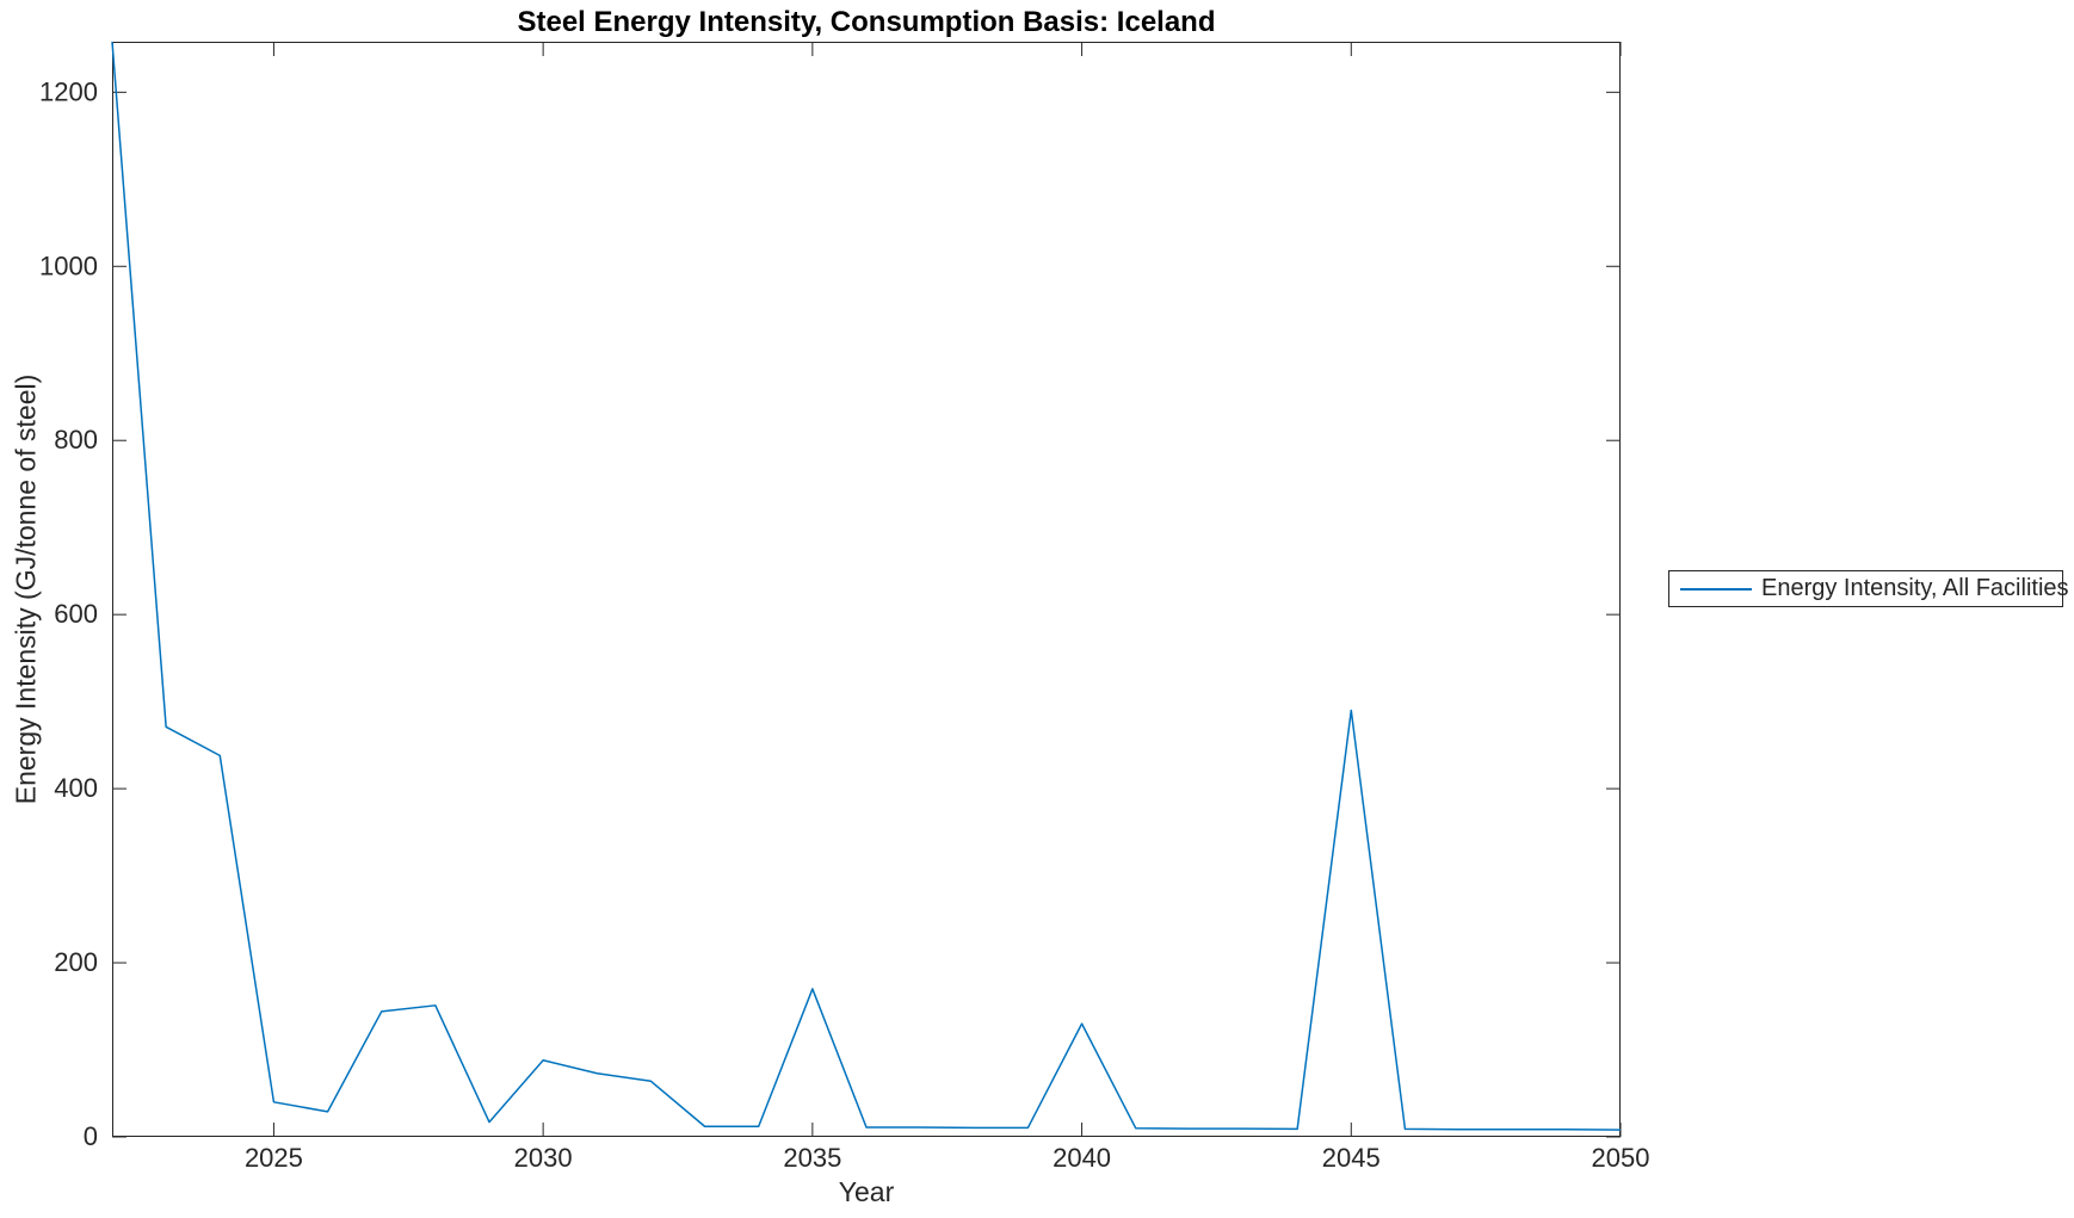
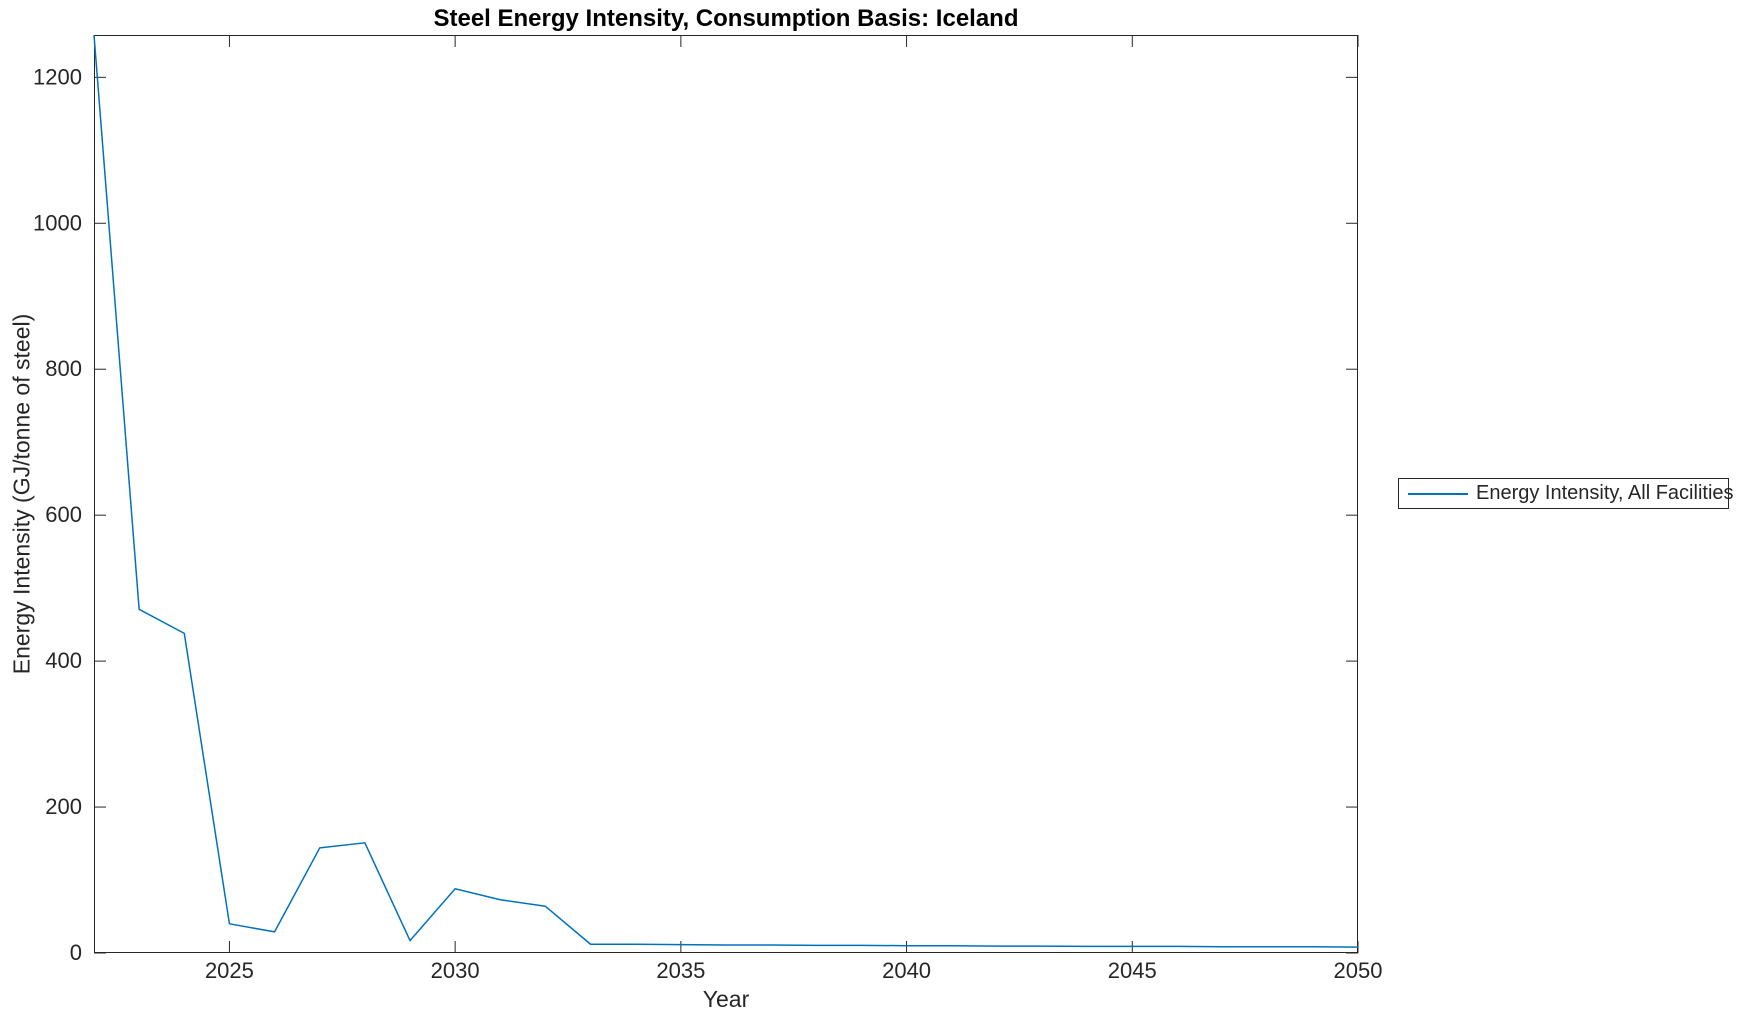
2035: 170 -> 10
2040: 130 -> 10
2045: 490 -> 10
